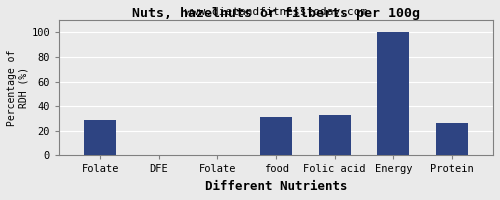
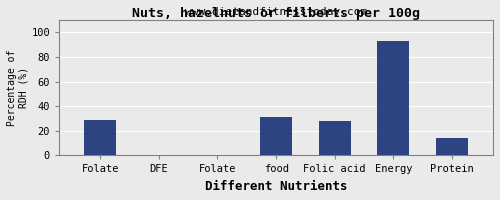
Folic acid: 33 -> 28
Energy: 100 -> 93
Protein: 26 -> 14
